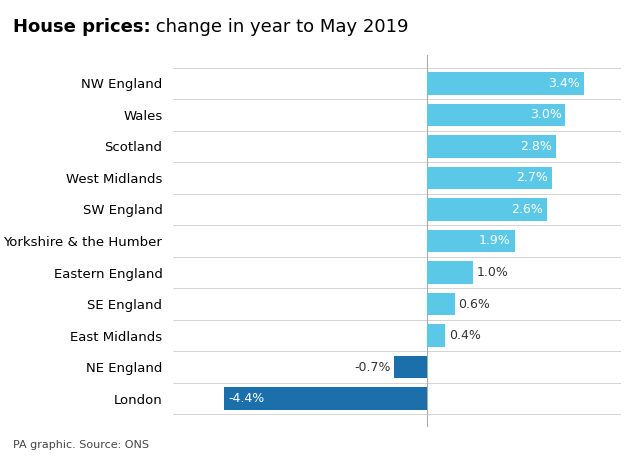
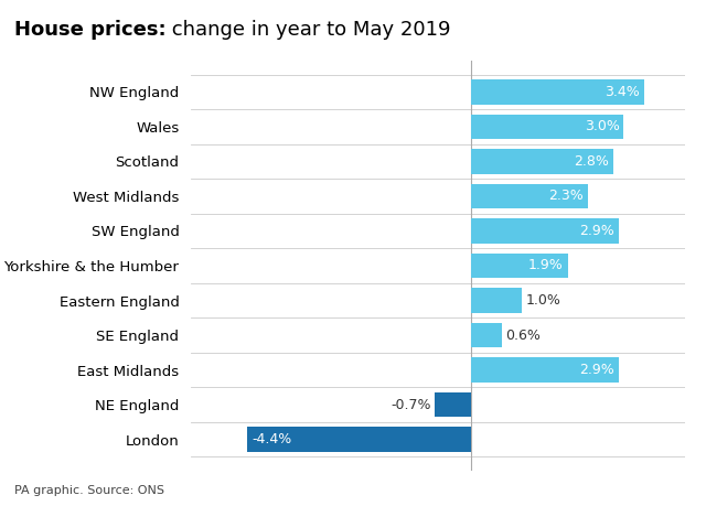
West Midlands: 2.7% -> 2.3%
SW England: 2.6% -> 2.9%
East Midlands: 0.4% -> 2.9%
